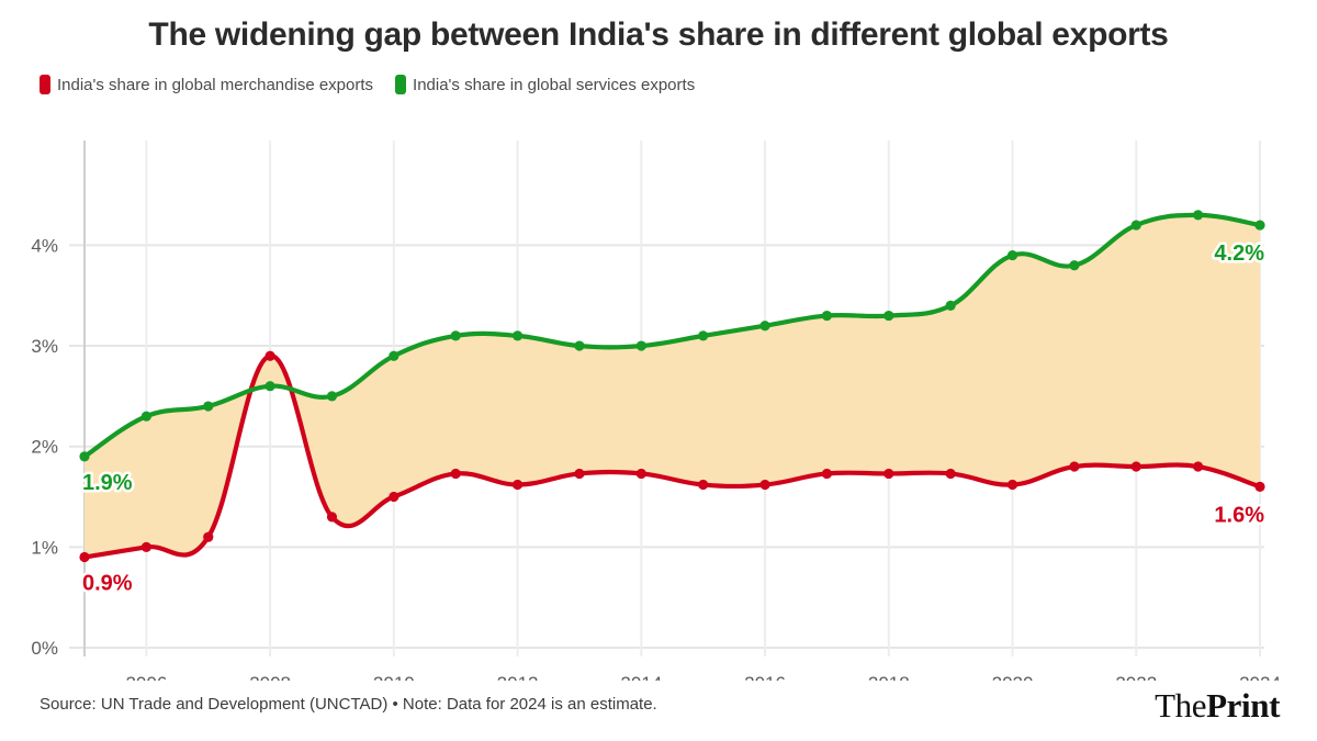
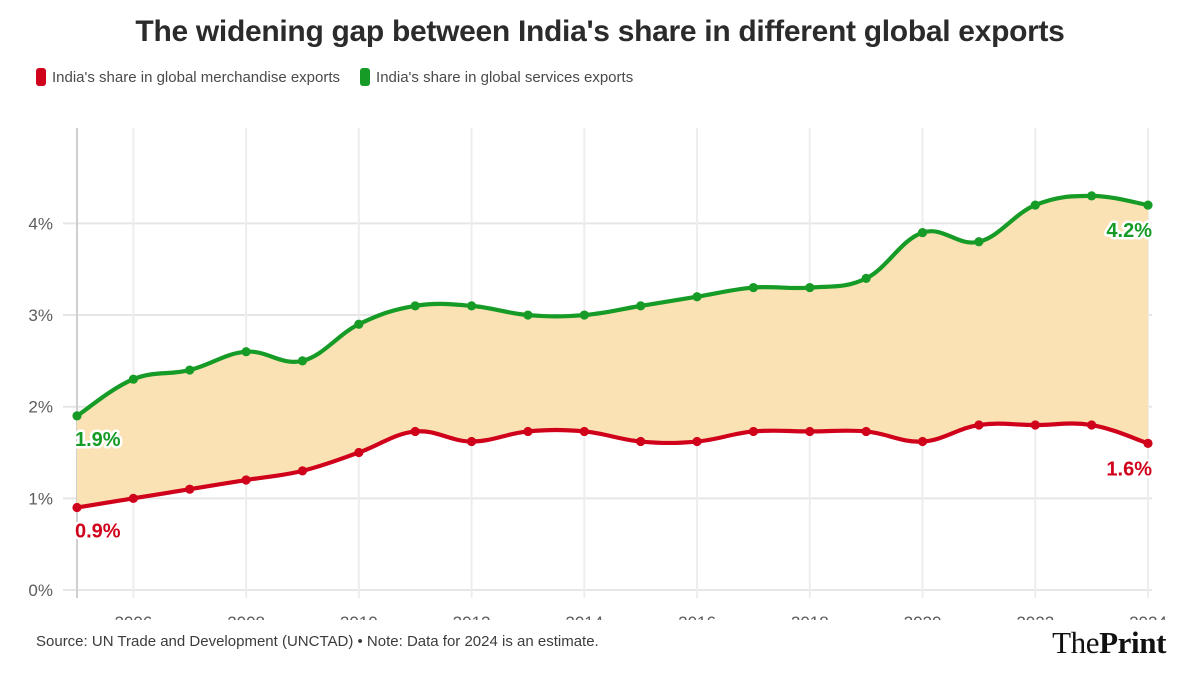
India's share in global merchandise exports/2008: 2.9% -> 1.2%
